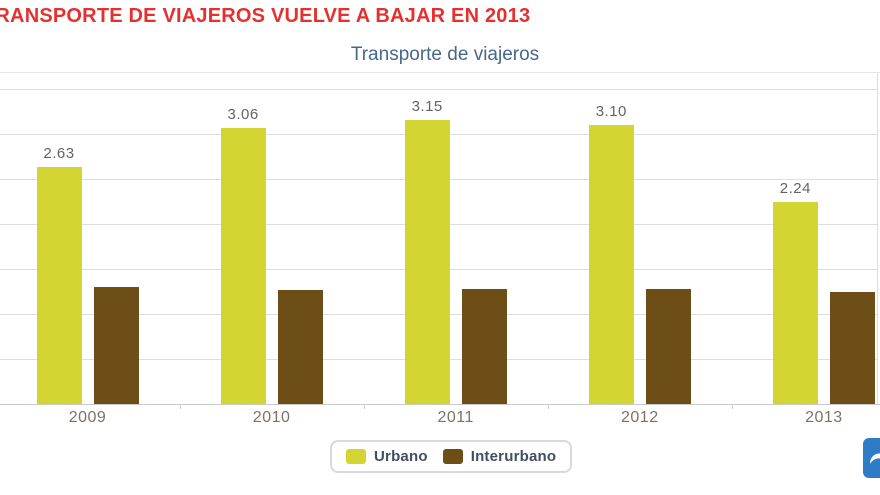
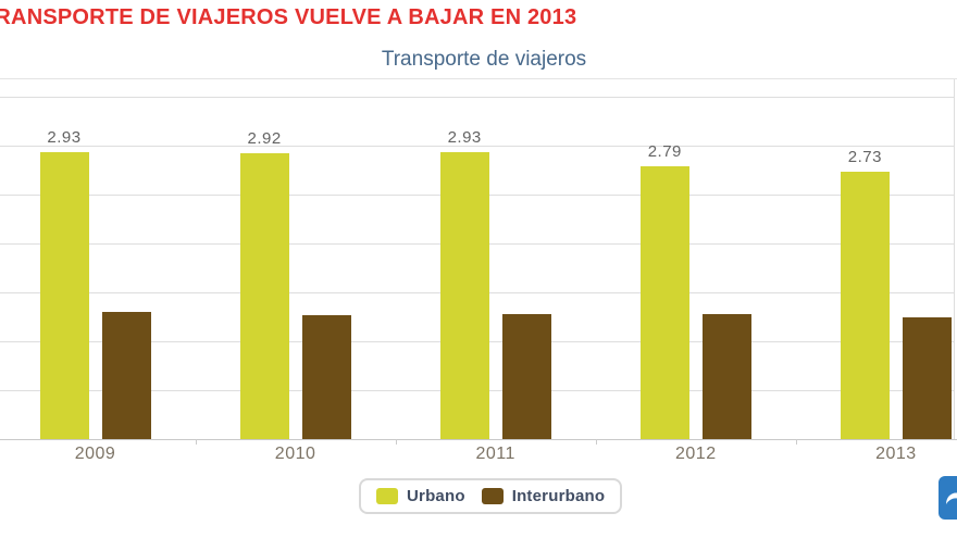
Urbano/2009: 2.63 -> 2.93
Urbano/2010: 3.06 -> 2.92
Urbano/2011: 3.15 -> 2.93
Urbano/2012: 3.10 -> 2.79
Urbano/2013: 2.24 -> 2.73
